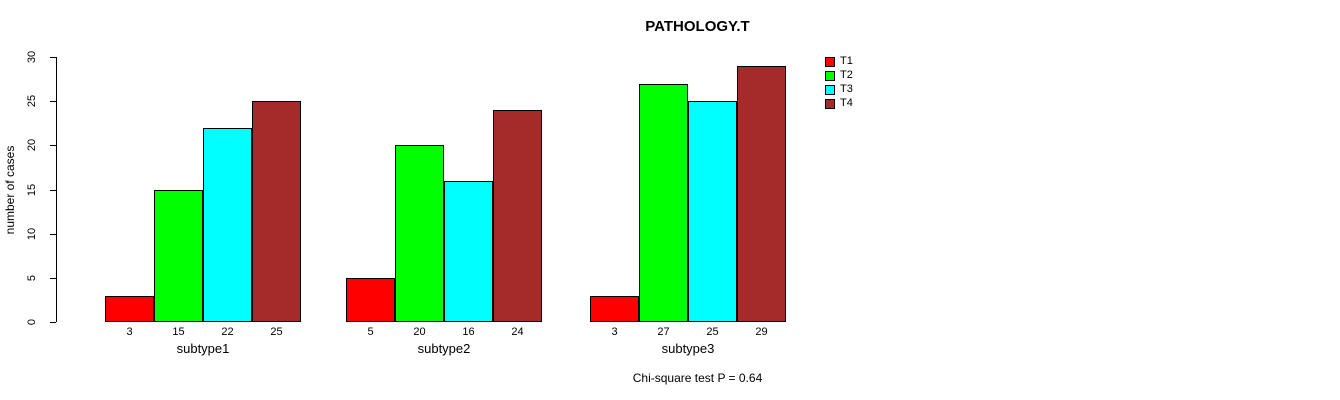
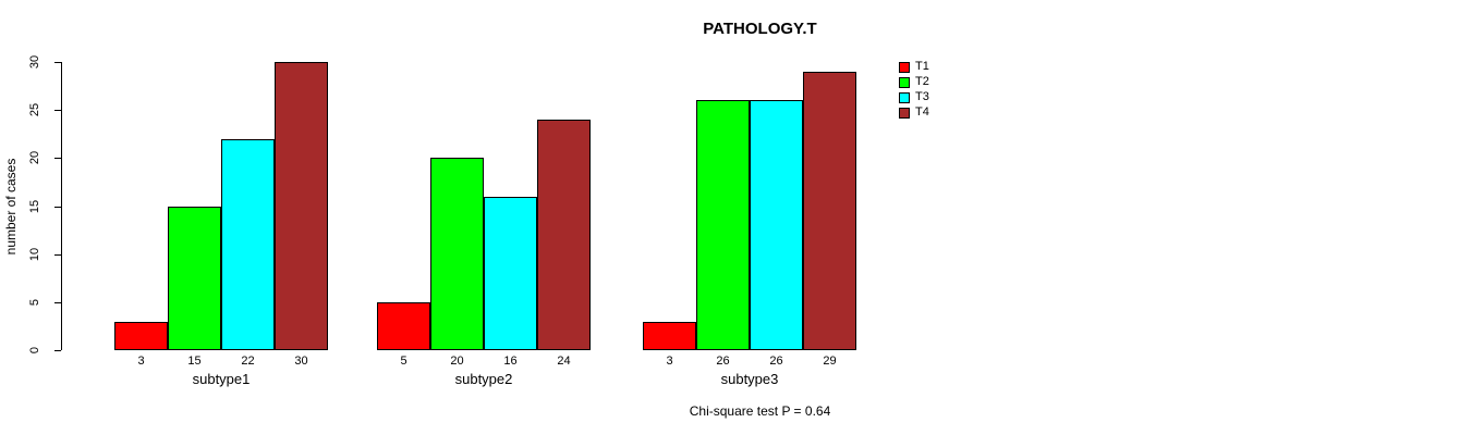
T4/subtype1: 25 -> 30
T2/subtype3: 27 -> 26
T3/subtype3: 25 -> 26
